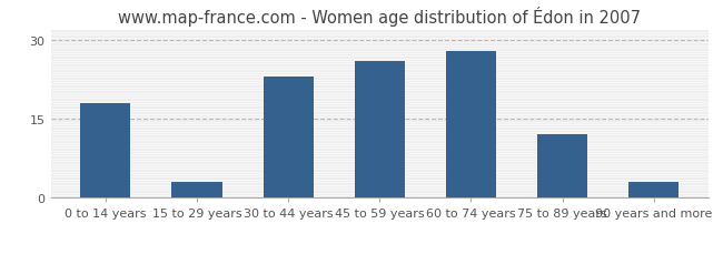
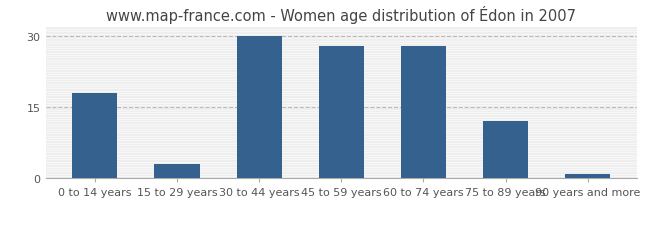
30 to 44 years: 23 -> 30
45 to 59 years: 26 -> 28
90 years and more: 3 -> 1
